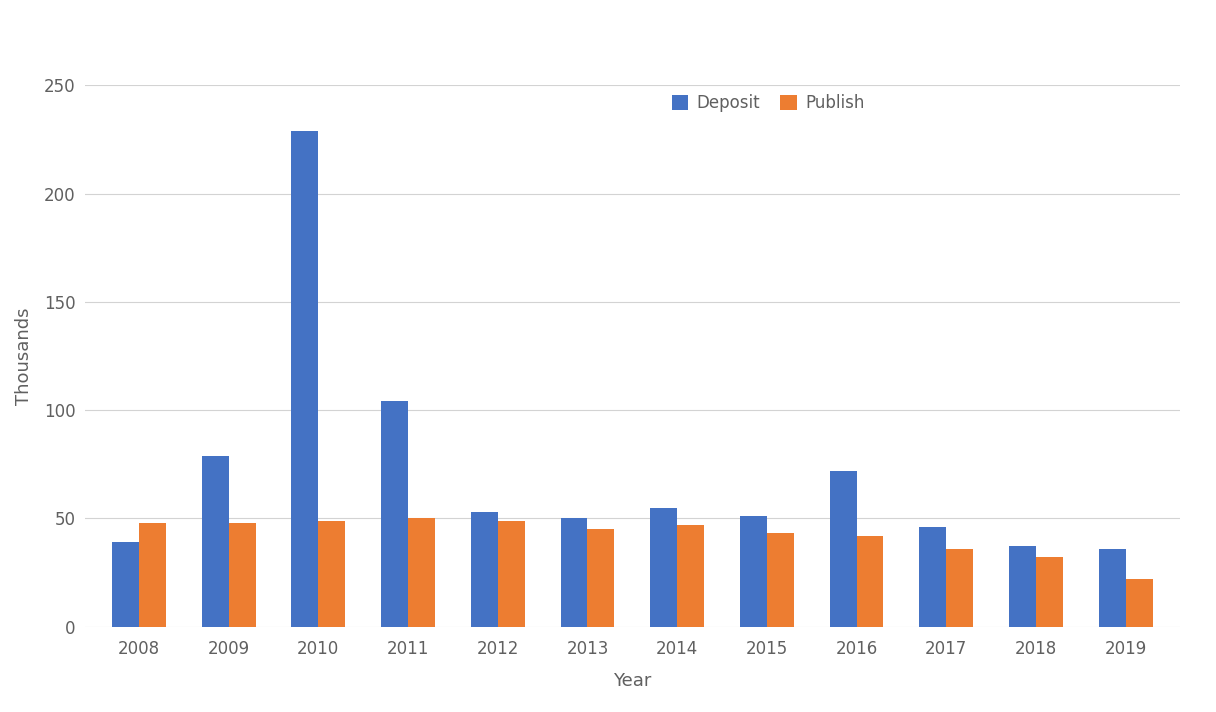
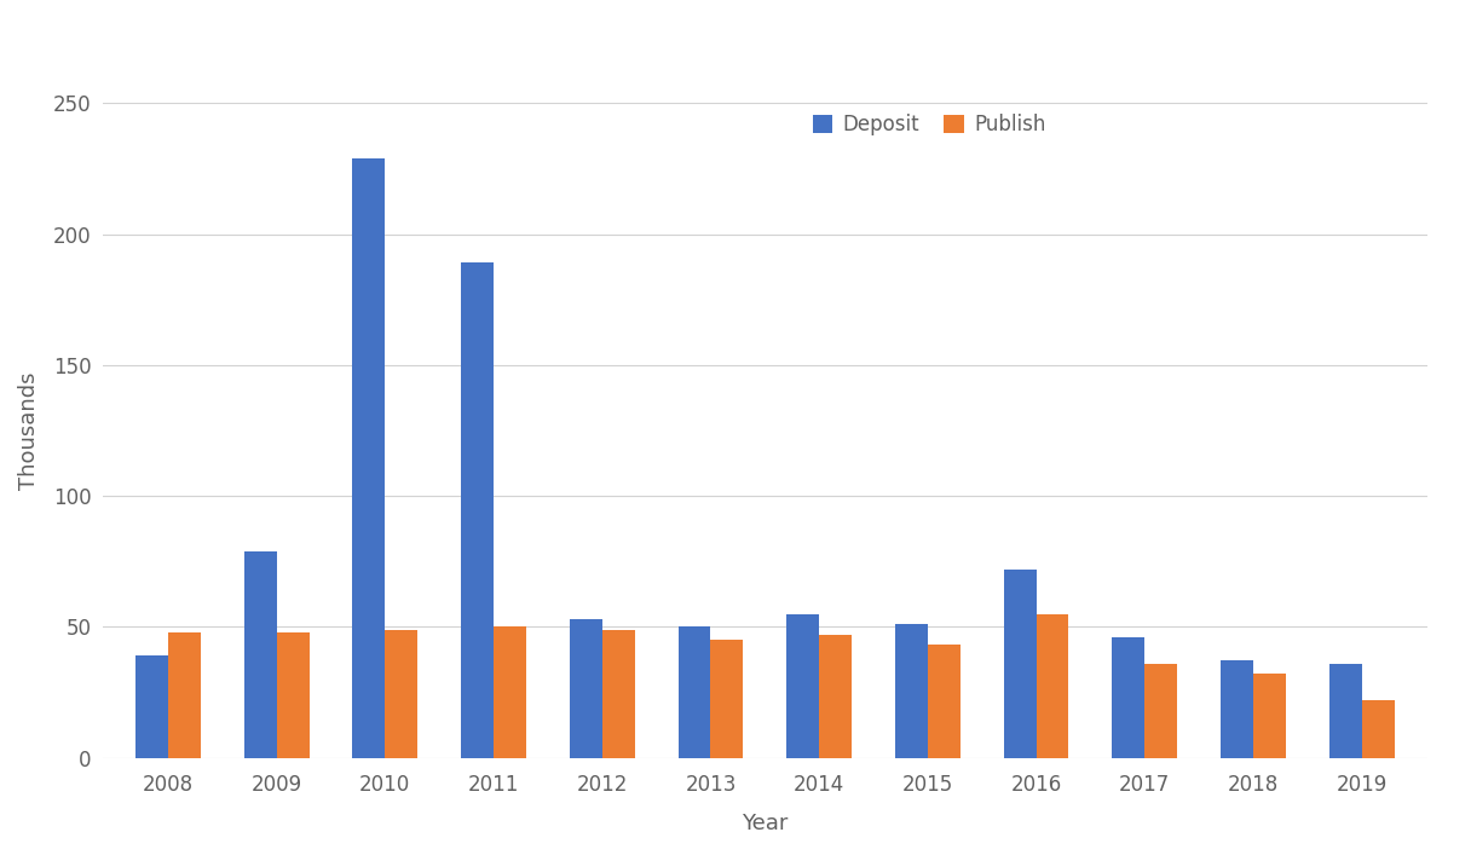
Deposit/2011: 104 -> 189
Publish/2016: 42 -> 55
